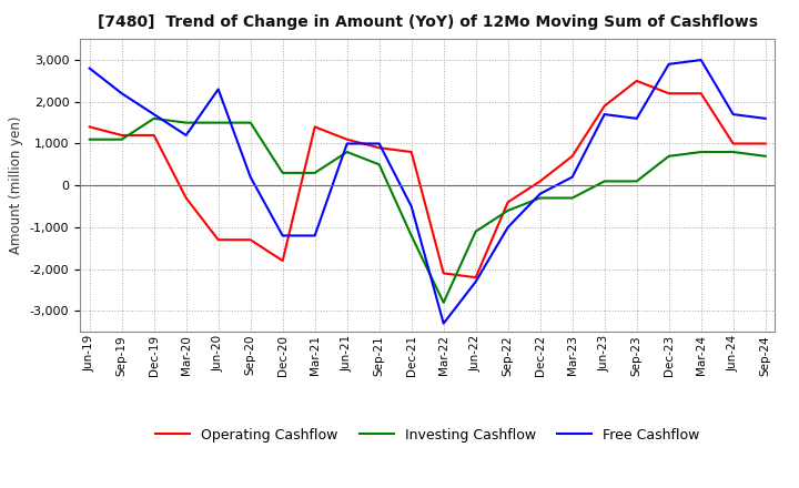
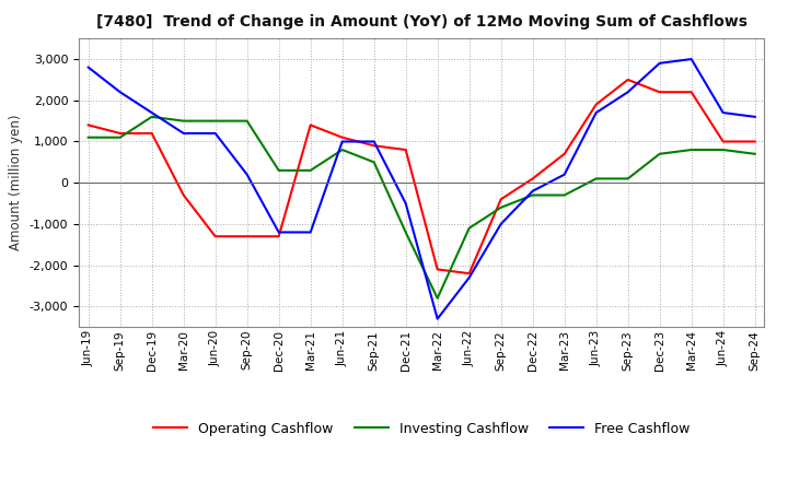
Free Cashflow/Jun-20: 2,300 -> 1,200
Operating Cashflow/Dec-20: -1,800 -> -1,300
Free Cashflow/Sep-23: 1,600 -> 2,200
